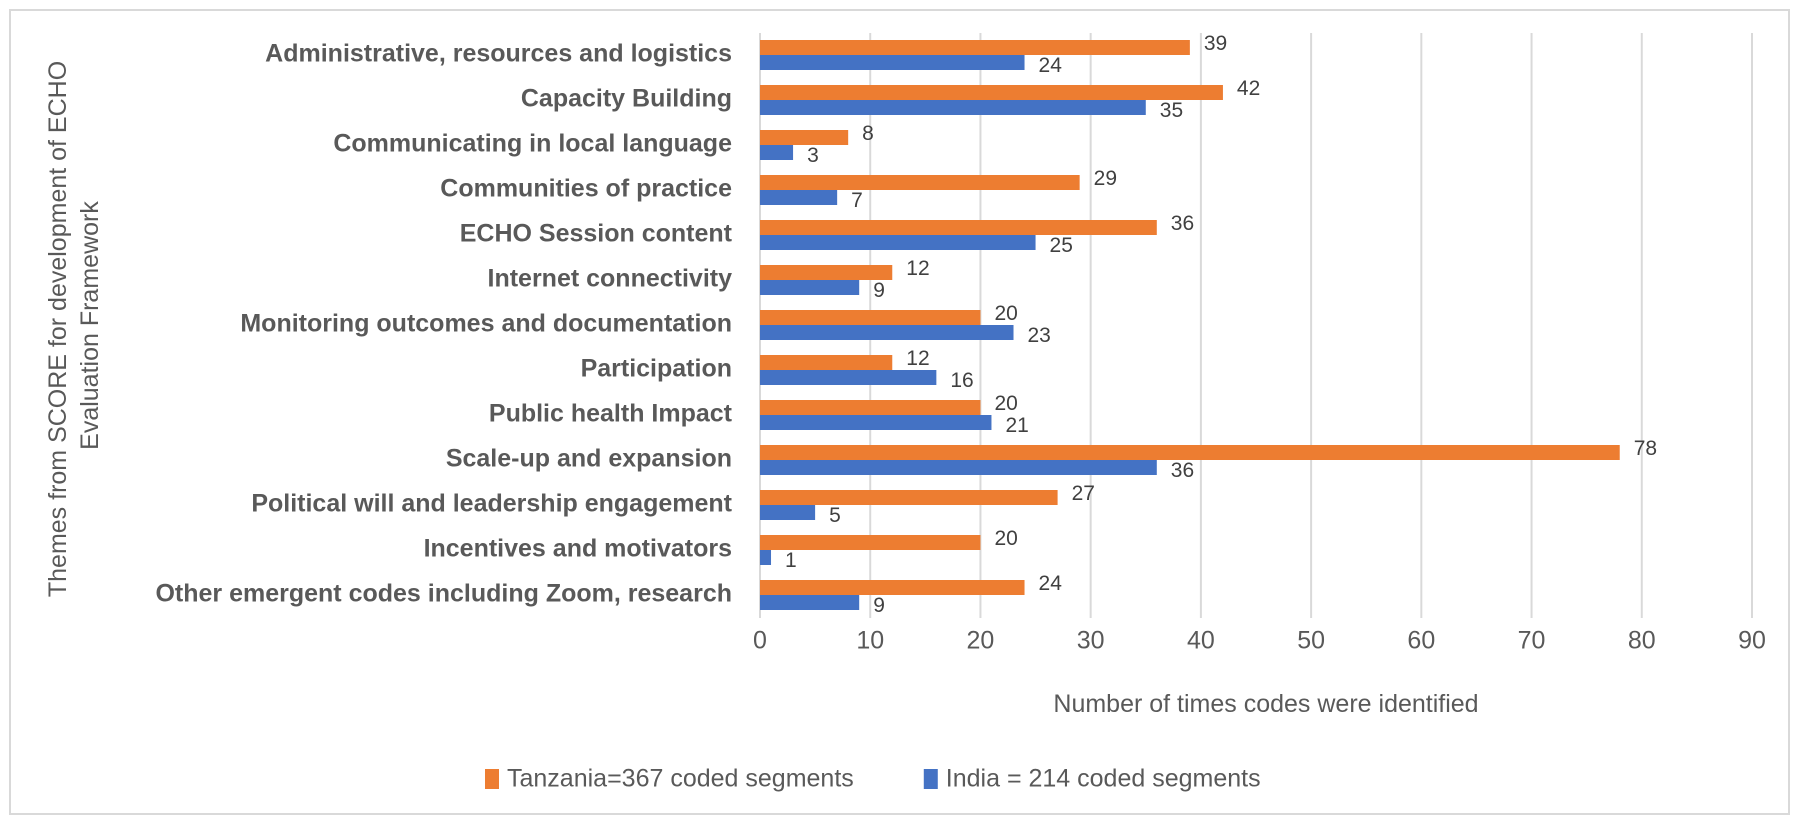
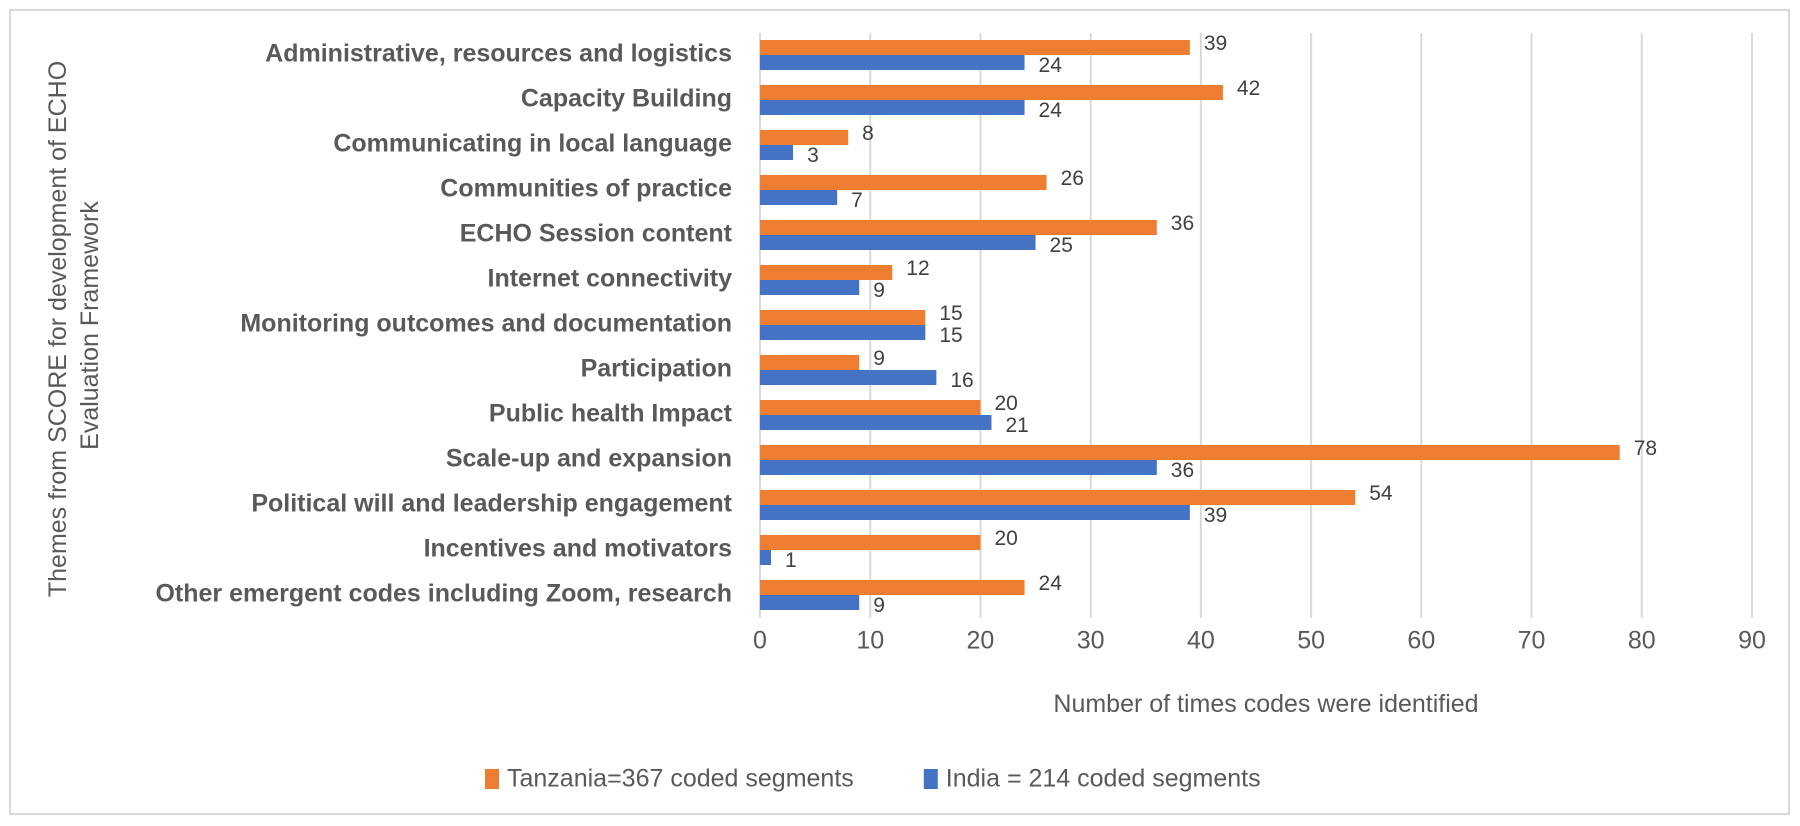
India = 214 coded segments/Capacity Building: 35 -> 24
Tanzania=367 coded segments/Communities of practice: 29 -> 26
Tanzania=367 coded segments/Monitoring outcomes and documentation: 20 -> 15
India = 214 coded segments/Monitoring outcomes and documentation: 23 -> 15
Tanzania=367 coded segments/Participation: 12 -> 9
Tanzania=367 coded segments/Political will and leadership engagement: 27 -> 54
India = 214 coded segments/Political will and leadership engagement: 5 -> 39
